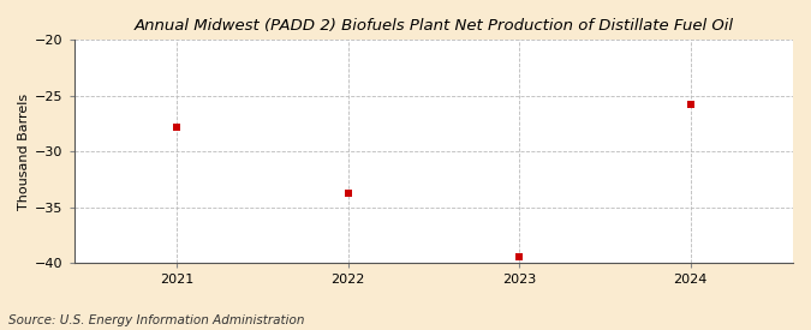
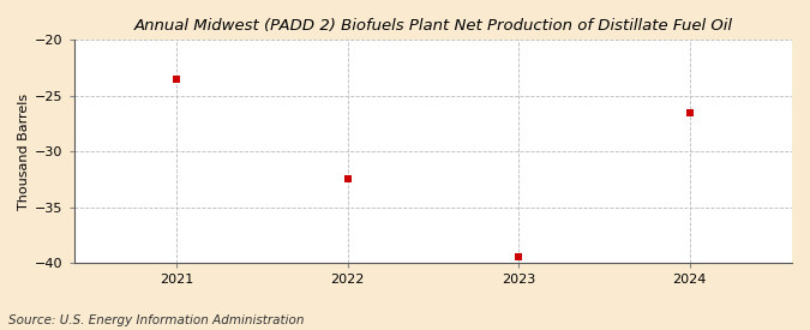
2021: -27.8 -> -23.5
2022: -33.8 -> -32.5
2024: -25.8 -> -26.5
